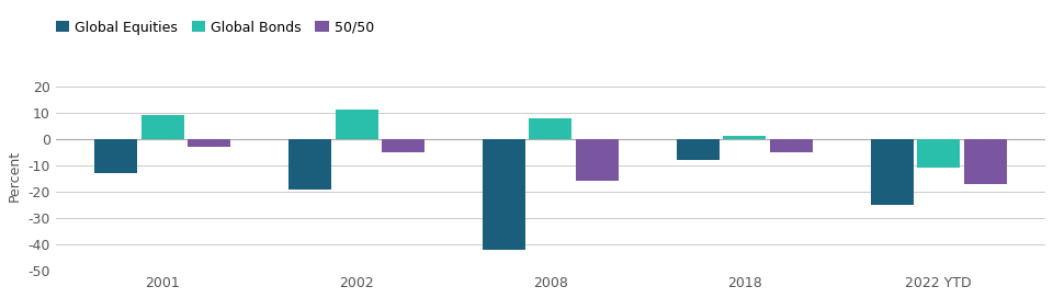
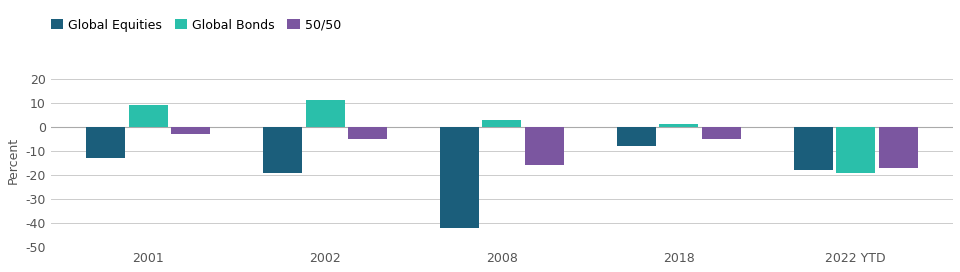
Global Bonds/2008: 8 -> 3
Global Equities/2022 YTD: -25 -> -18
Global Bonds/2022 YTD: -11 -> -19
